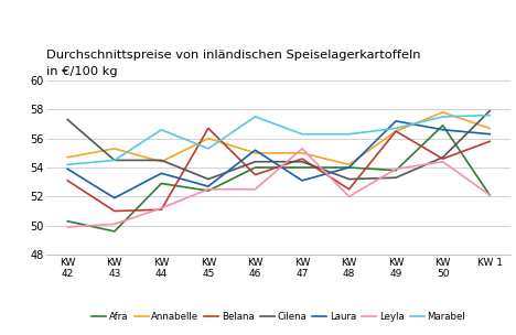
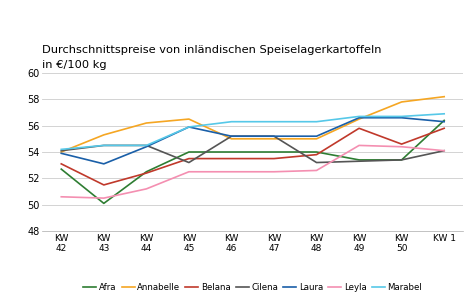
Afra/KW 42: 50.3 -> 52.7
Annabelle/KW 42: 54.7 -> 54.0
Cilena/KW 42: 57.3 -> 54.1
Leyla/KW 42: 49.9 -> 50.6
Afra/KW 43: 49.6 -> 50.1
Belana/KW 43: 51.0 -> 51.5
Laura/KW 43: 51.9 -> 53.1
Leyla/KW 43: 50.1 -> 50.5
Afra/KW 44: 52.9 -> 52.5
Annabelle/KW 44: 54.4 -> 56.2
Belana/KW 44: 51.1 -> 52.4
Laura/KW 44: 53.6 -> 54.4
Marabel/KW 44: 56.6 -> 54.5
Afra/KW 45: 52.4 -> 54.0
Annabelle/KW 45: 56.0 -> 56.5
Belana/KW 45: 56.7 -> 53.5
Laura/KW 45: 52.7 -> 55.9
Marabel/KW 45: 55.3 -> 55.9
Cilena/KW 46: 54.4 -> 55.2
Marabel/KW 46: 57.5 -> 56.3
Belana/KW 47: 54.6 -> 53.5
Cilena/KW 47: 54.4 -> 55.2
Laura/KW 47: 53.1 -> 55.2
Leyla/KW 47: 55.3 -> 52.5
Annabelle/KW 48: 54.2 -> 55.0
Belana/KW 48: 52.5 -> 53.8
Laura/KW 48: 54.0 -> 55.2
Leyla/KW 48: 52.0 -> 52.6
Afra/KW 49: 53.8 -> 53.4
Belana/KW 49: 56.5 -> 55.8
Laura/KW 49: 57.2 -> 56.6
Leyla/KW 49: 53.9 -> 54.5
Afra/KW 50: 56.9 -> 53.4
Cilena/KW 50: 54.7 -> 53.4
Marabel/KW 50: 57.5 -> 56.7
Afra/KW 1: 52.1 -> 56.4
Annabelle/KW 1: 56.7 -> 58.2
Cilena/KW 1: 57.9 -> 54.1
Leyla/KW 1: 52.1 -> 54.1
Marabel/KW 1: 57.6 -> 56.9
